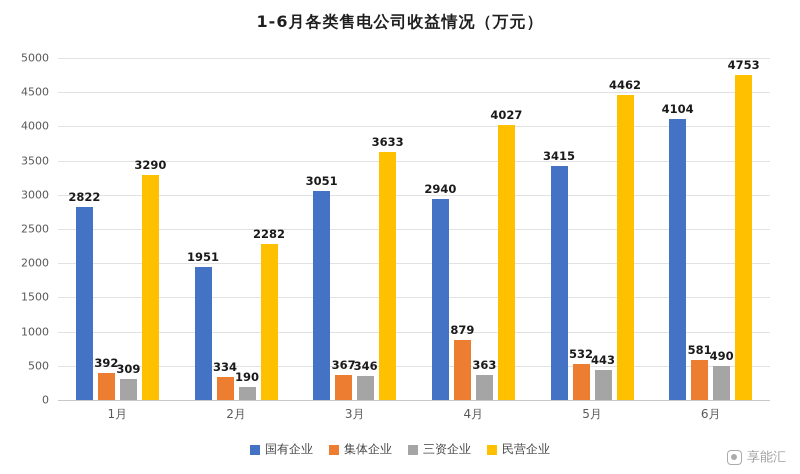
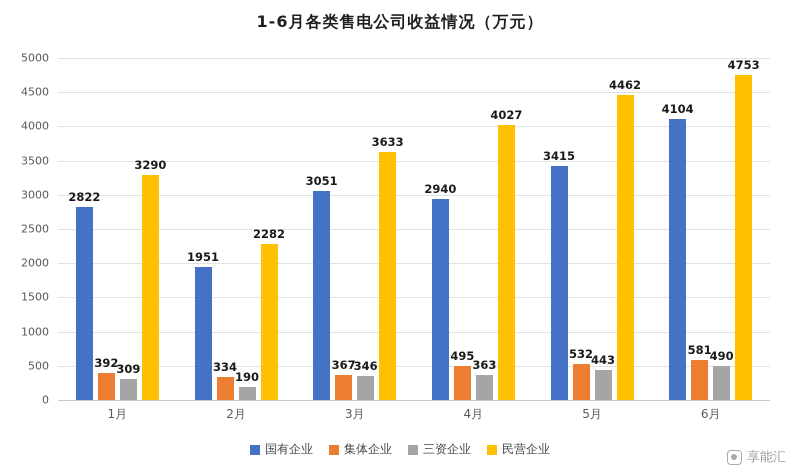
集体企业/4月: 879 -> 495
